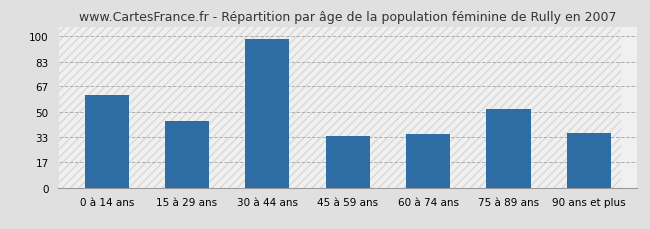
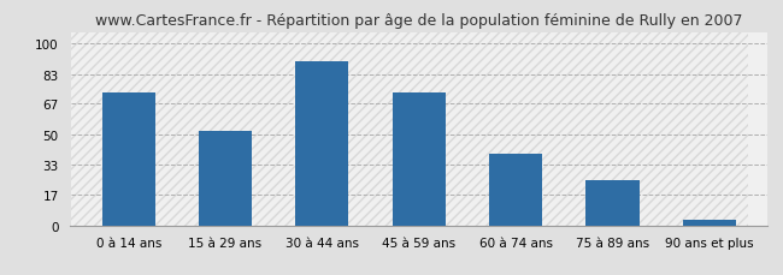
0 à 14 ans: 61 -> 73
15 à 29 ans: 44 -> 52
30 à 44 ans: 98 -> 90
45 à 59 ans: 34 -> 73
60 à 74 ans: 35 -> 39
75 à 89 ans: 52 -> 25
90 ans et plus: 36 -> 3
